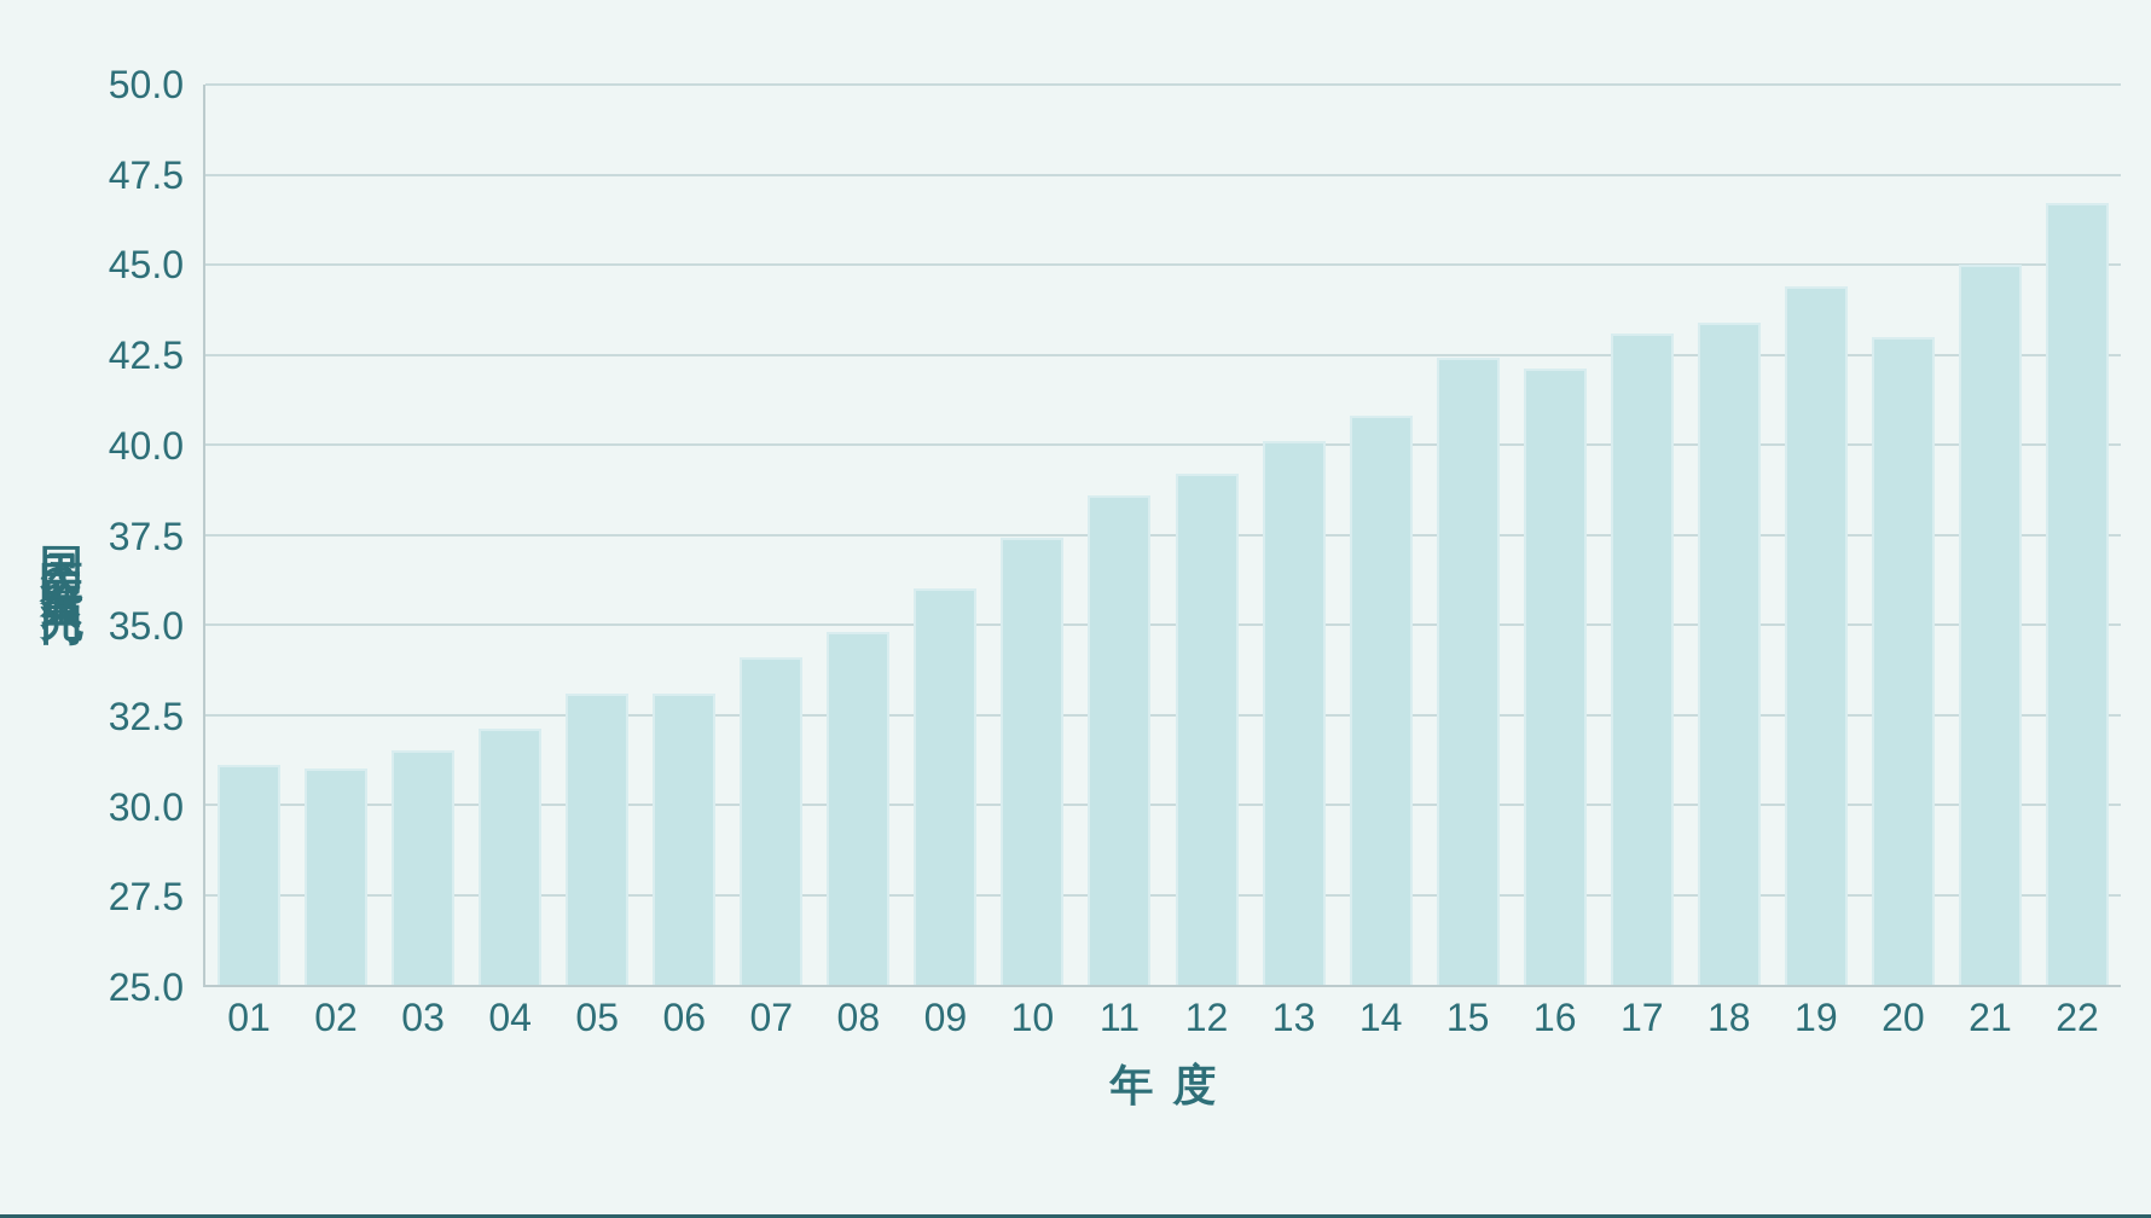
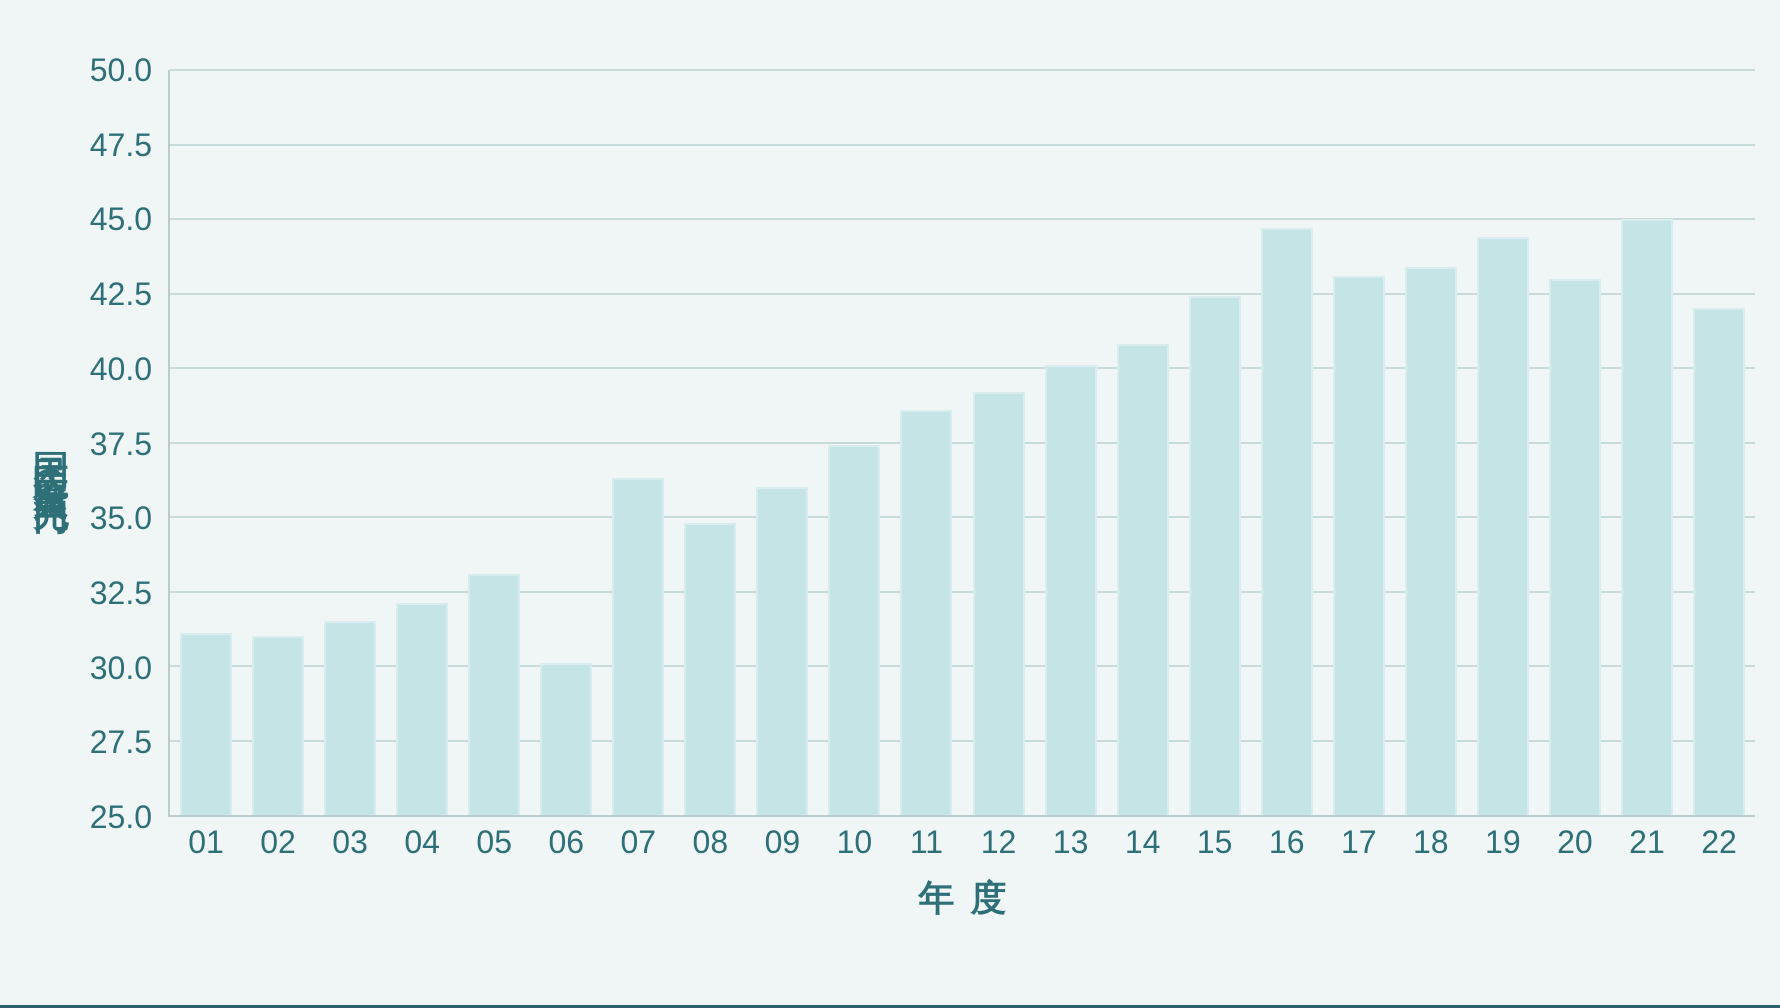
06: 33.1 -> 30.1
07: 34.1 -> 36.3
16: 42.1 -> 44.7
22: 46.7 -> 42.0
